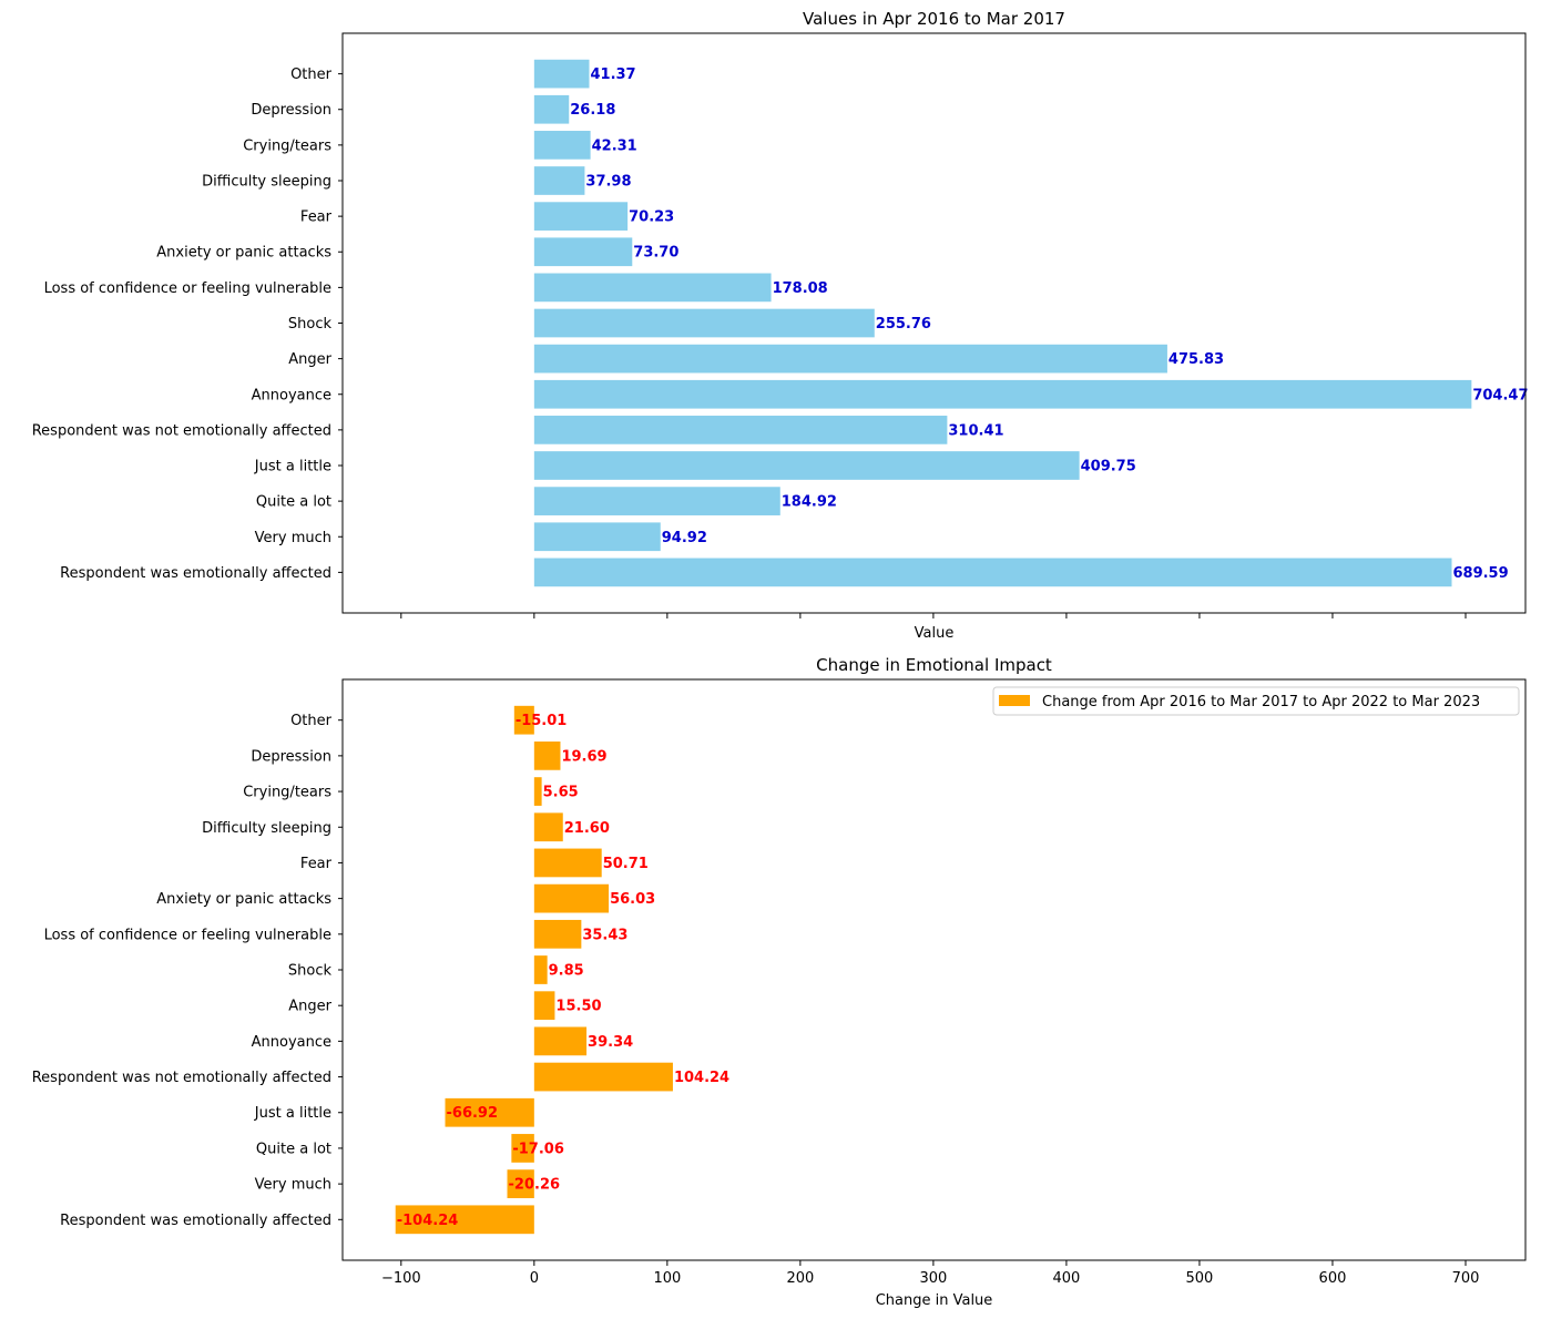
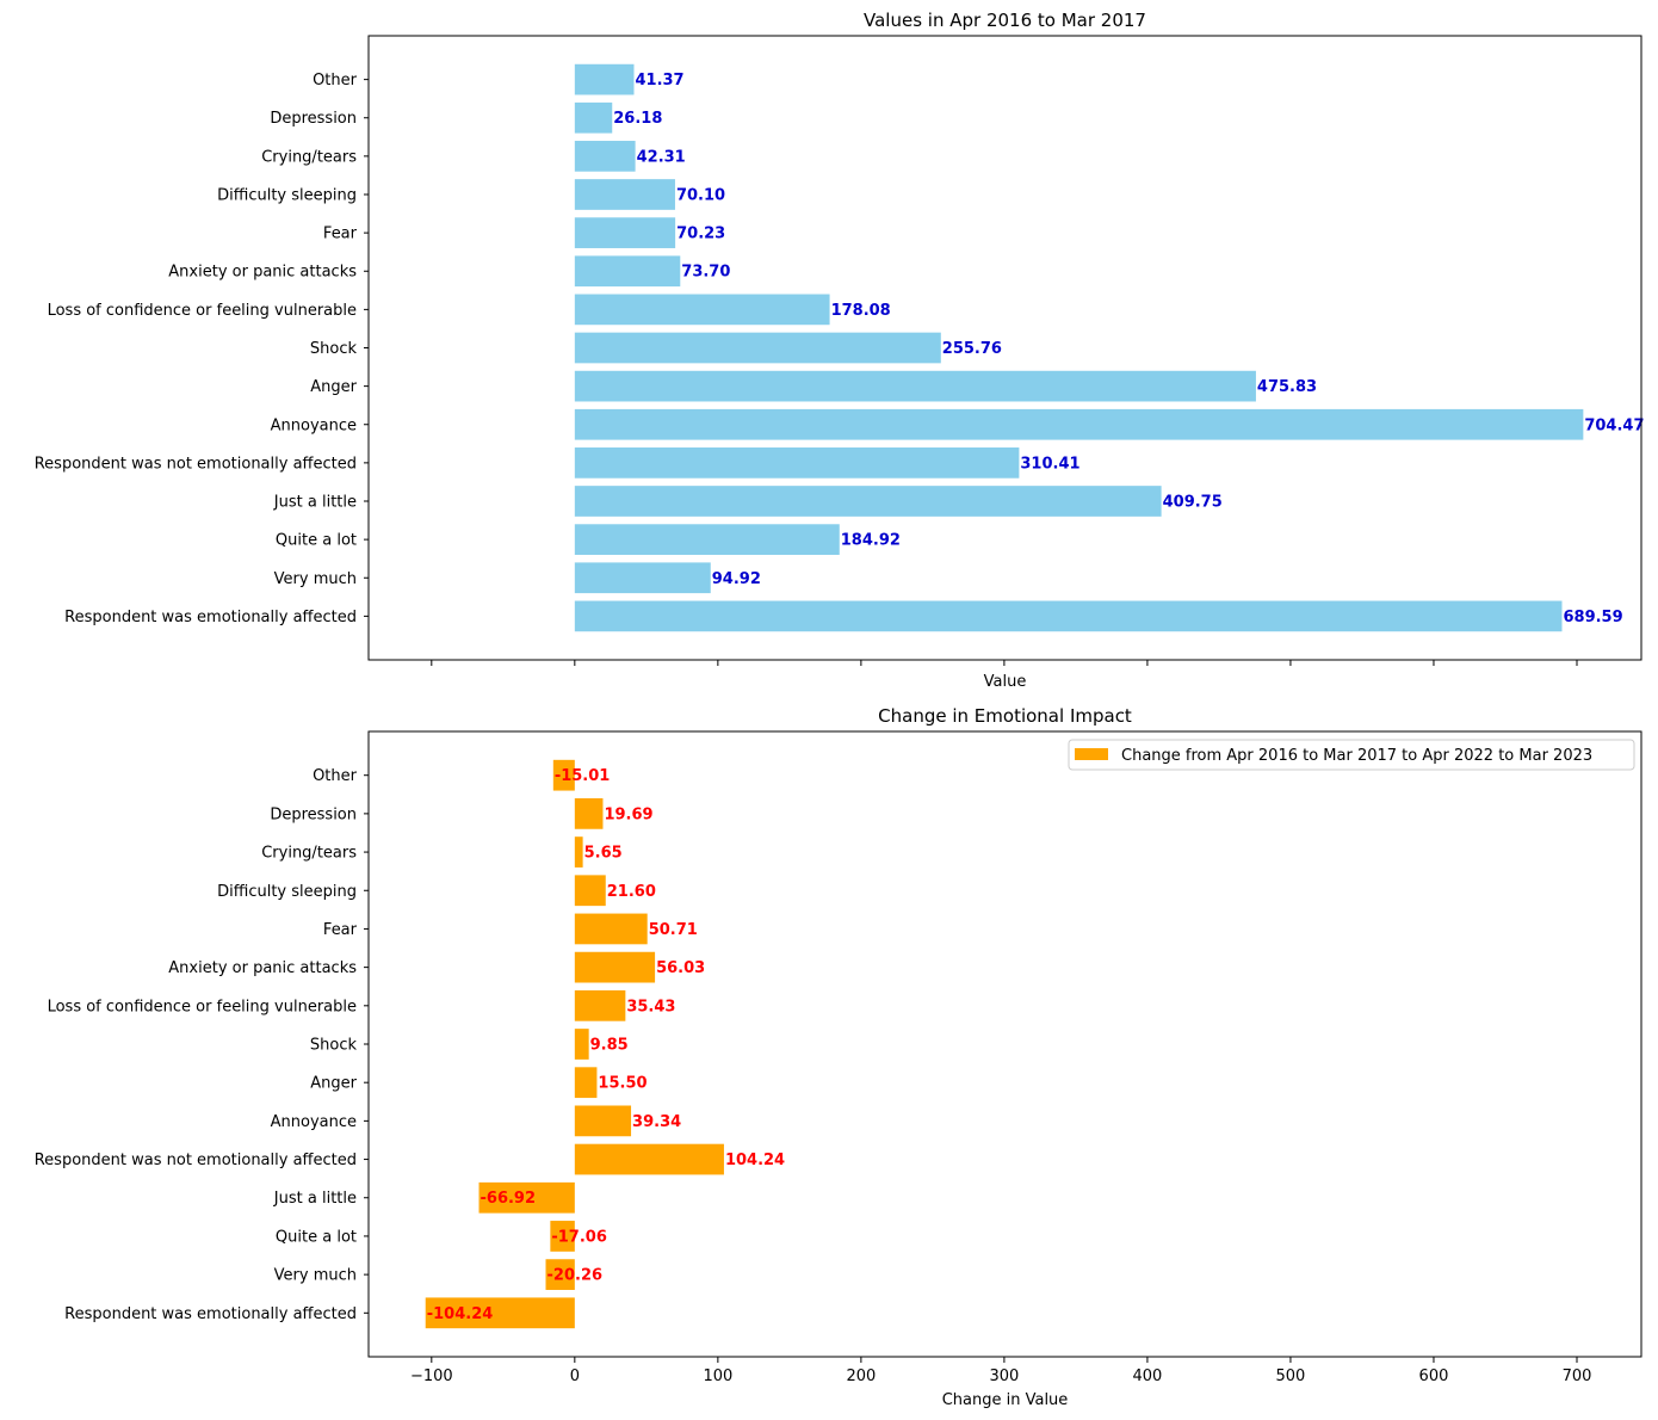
Values in Apr 2016 to Mar 2017/Difficulty sleeping: 37.98 -> 70.10
